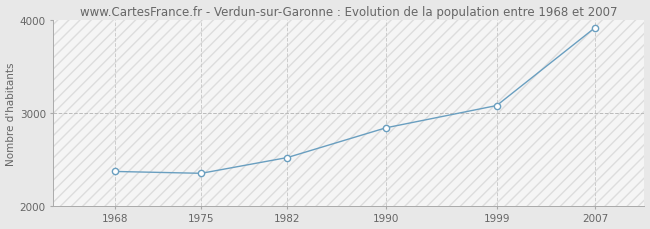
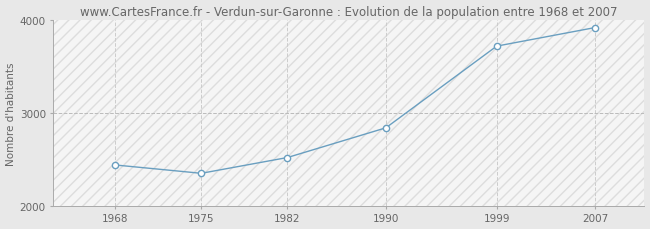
1968: 2370 -> 2440
1999: 3080 -> 3720
